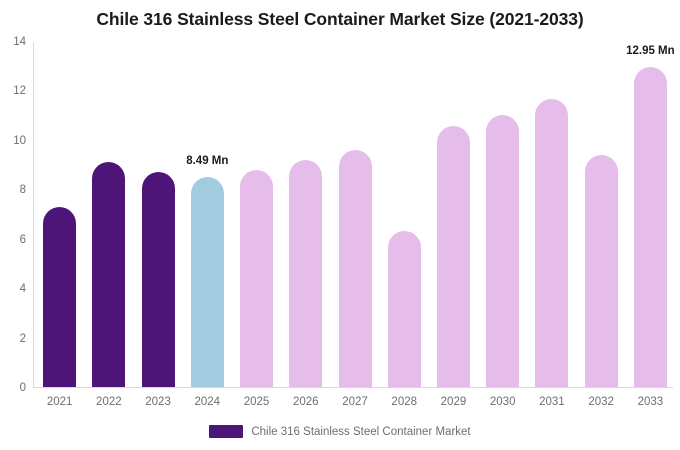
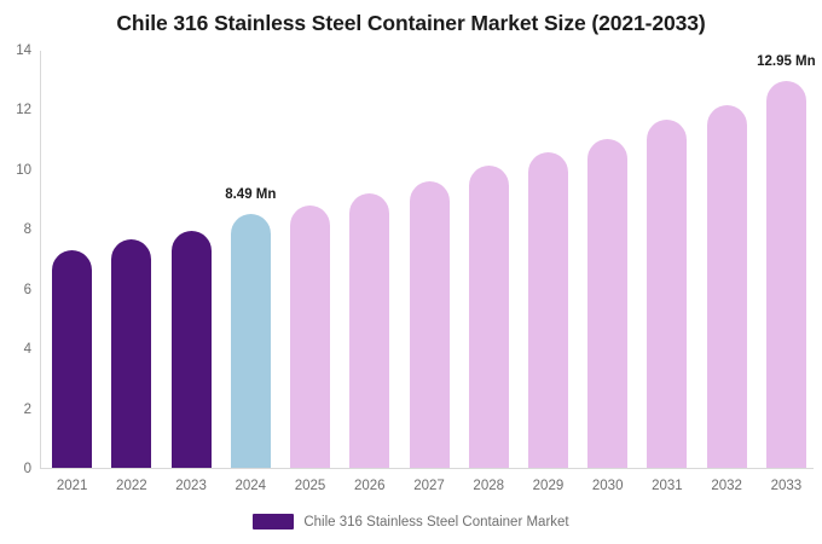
2022: 9.1 -> 7.7
2023: 8.7 -> 8.0
2028: 6.3 -> 10.1
2032: 9.4 -> 12.2
